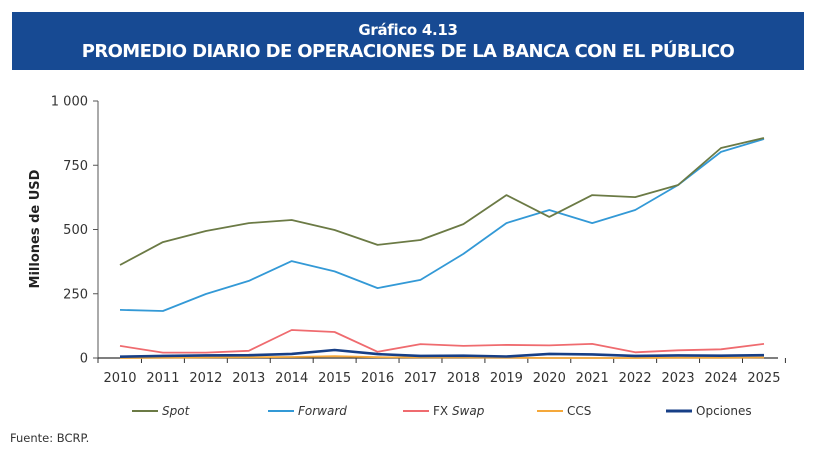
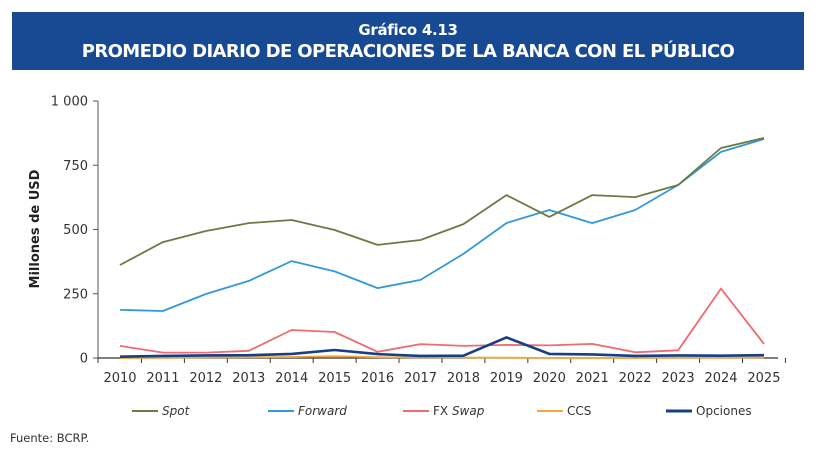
Opciones/2019: 10 -> 80
FX Swap/2024: 30 -> 270
